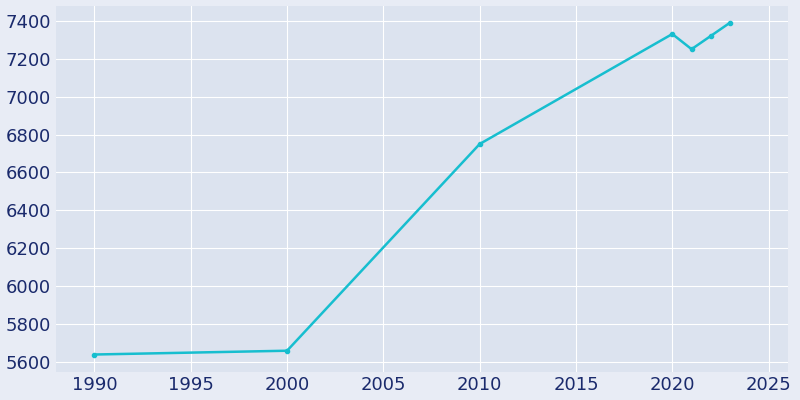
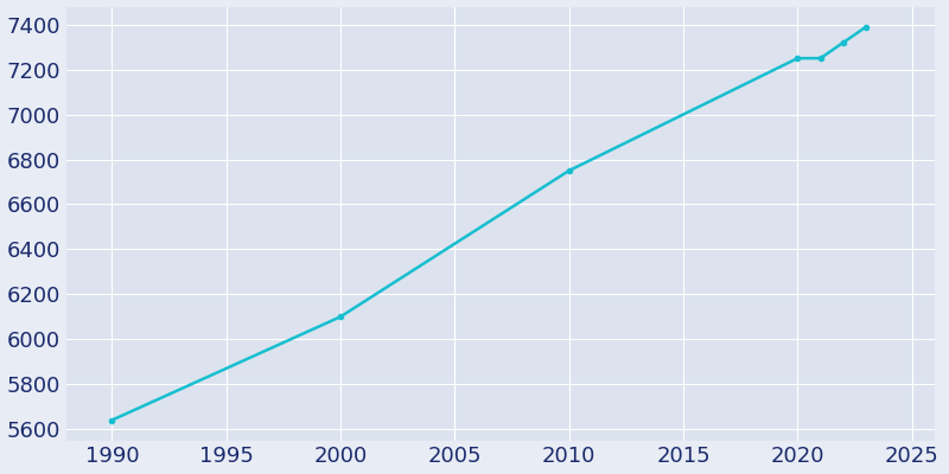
2000: 5660 -> 6100
2020: 7330 -> 7250
